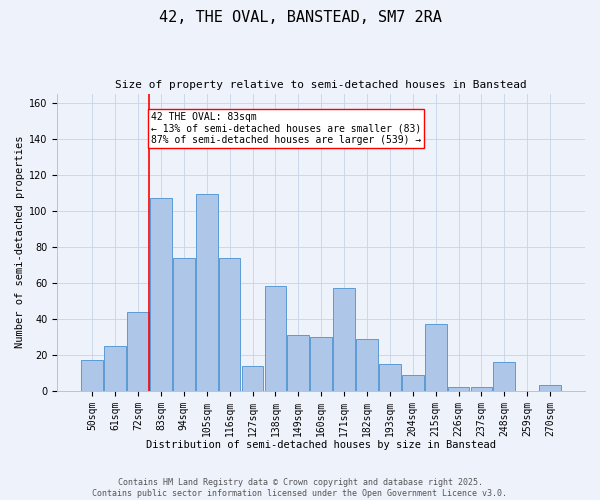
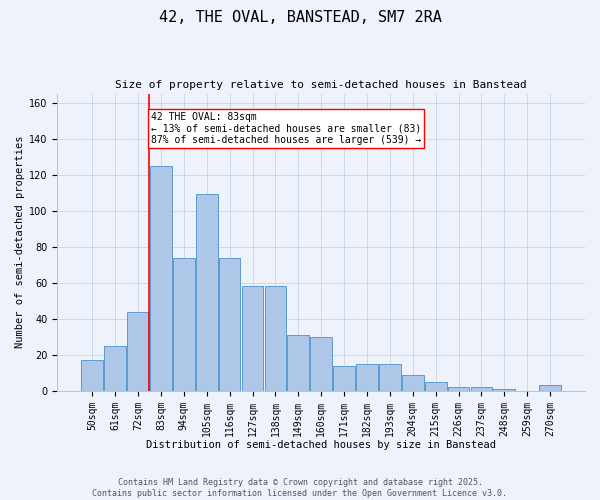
83sqm: 107 -> 125
127sqm: 14 -> 58
171sqm: 57 -> 14
182sqm: 29 -> 15
215sqm: 37 -> 5
248sqm: 16 -> 1
